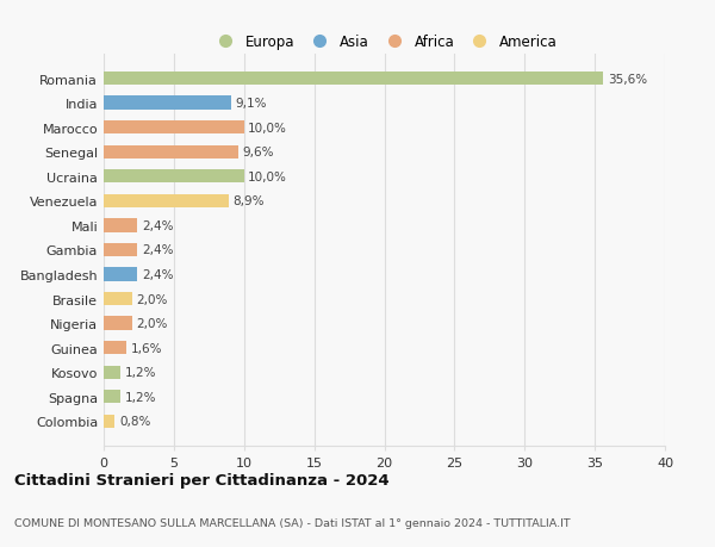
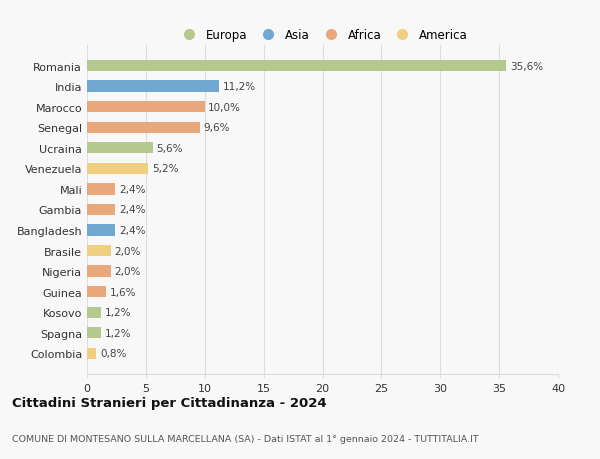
India: 9,1% -> 11,2%
Ucraina: 10,0% -> 5,6%
Venezuela: 8,9% -> 5,2%
